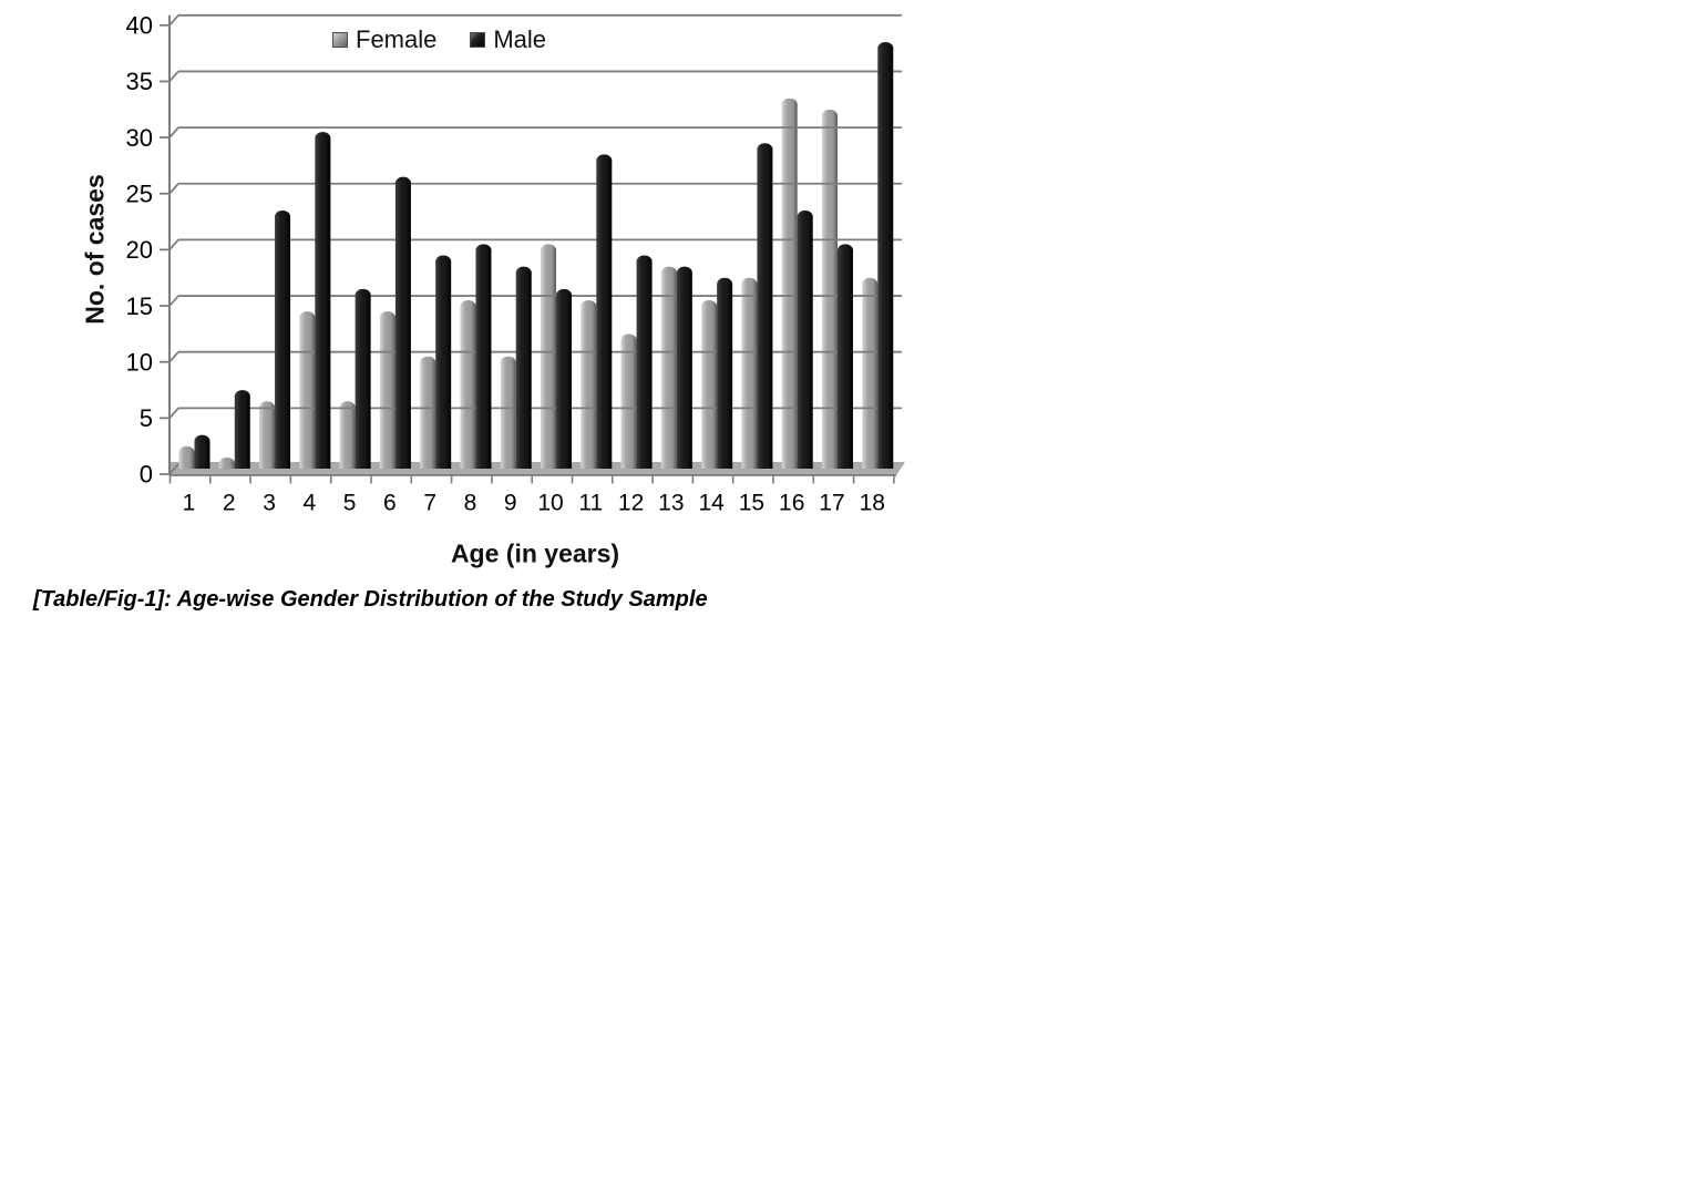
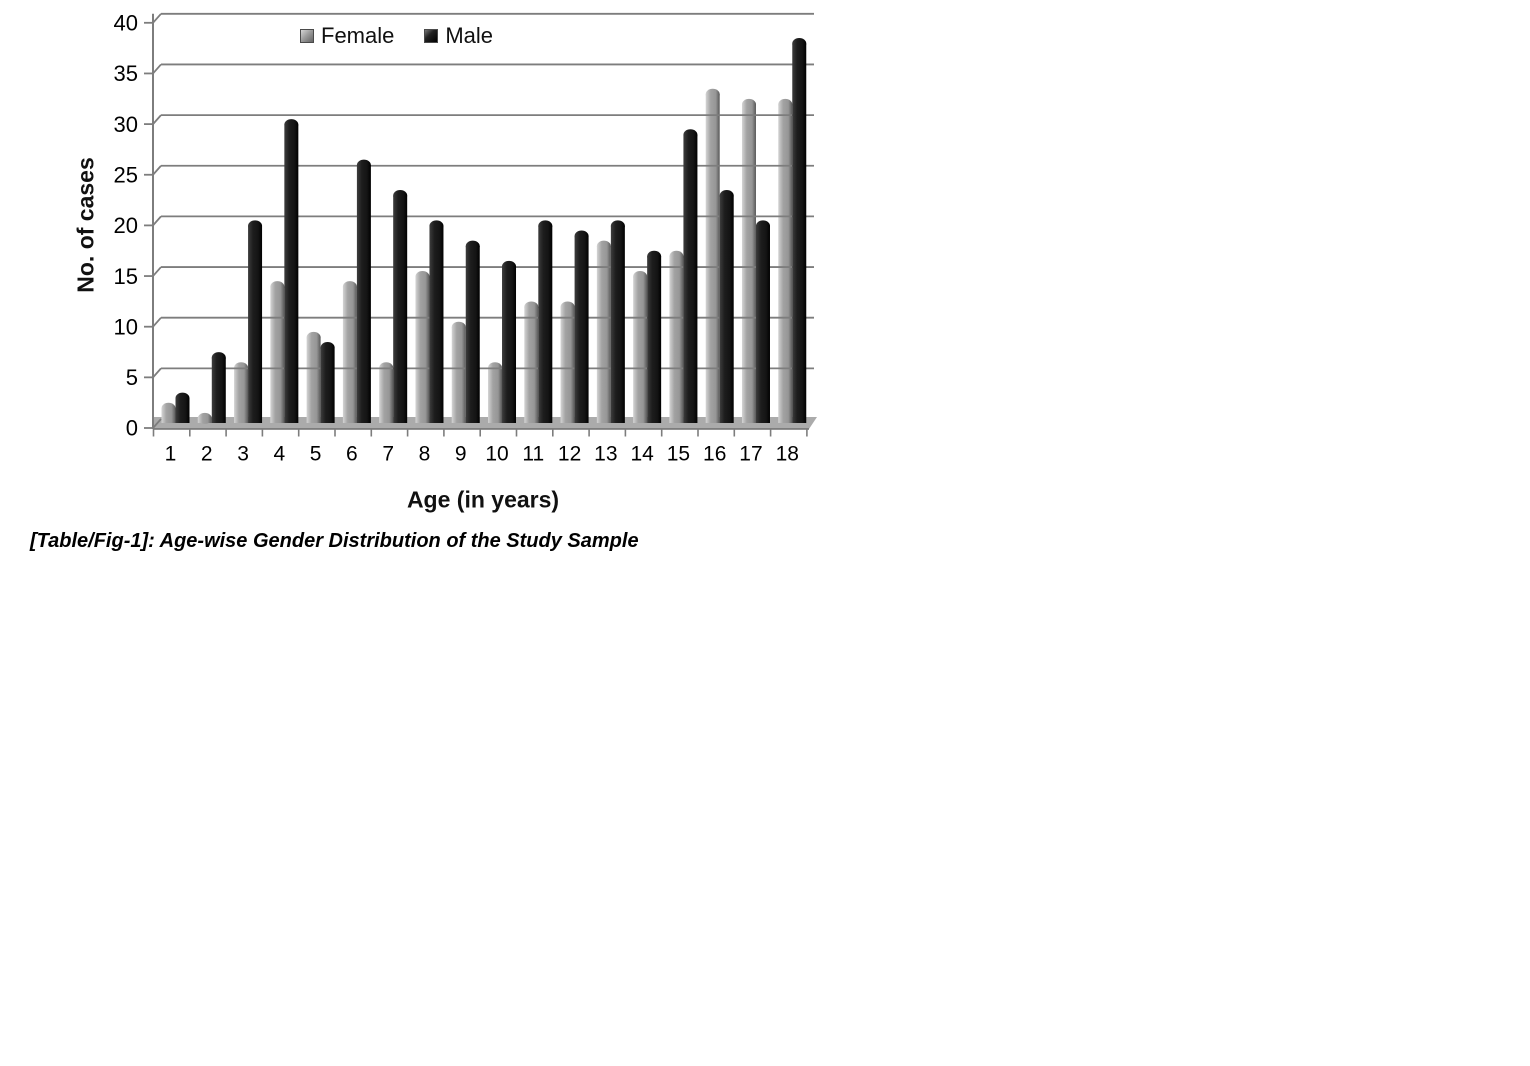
Male/3: 23 -> 20
Female/5: 6 -> 9
Male/5: 16 -> 8
Female/7: 10 -> 6
Male/7: 19 -> 23
Female/10: 20 -> 6
Female/11: 15 -> 12
Male/11: 28 -> 20
Male/13: 18 -> 20
Female/18: 17 -> 32
